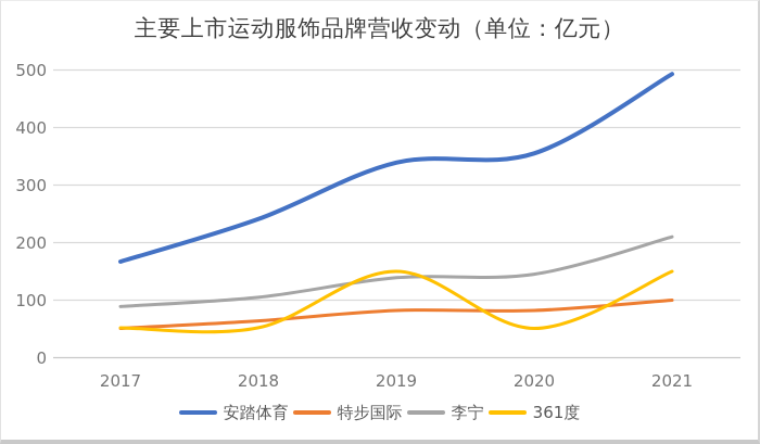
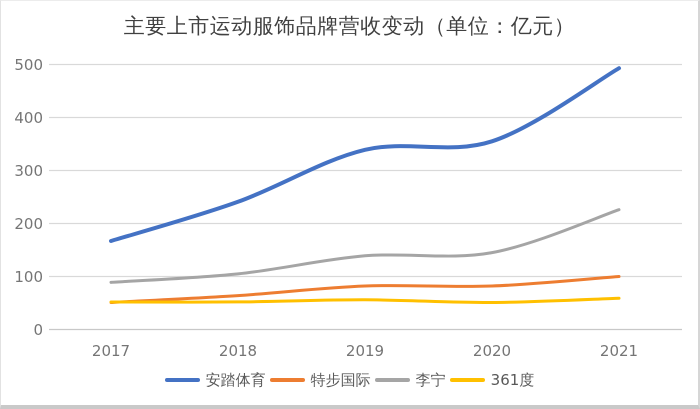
361度/2019: 150 -> 60
李宁/2021: 210 -> 230
361度/2021: 150 -> 60
